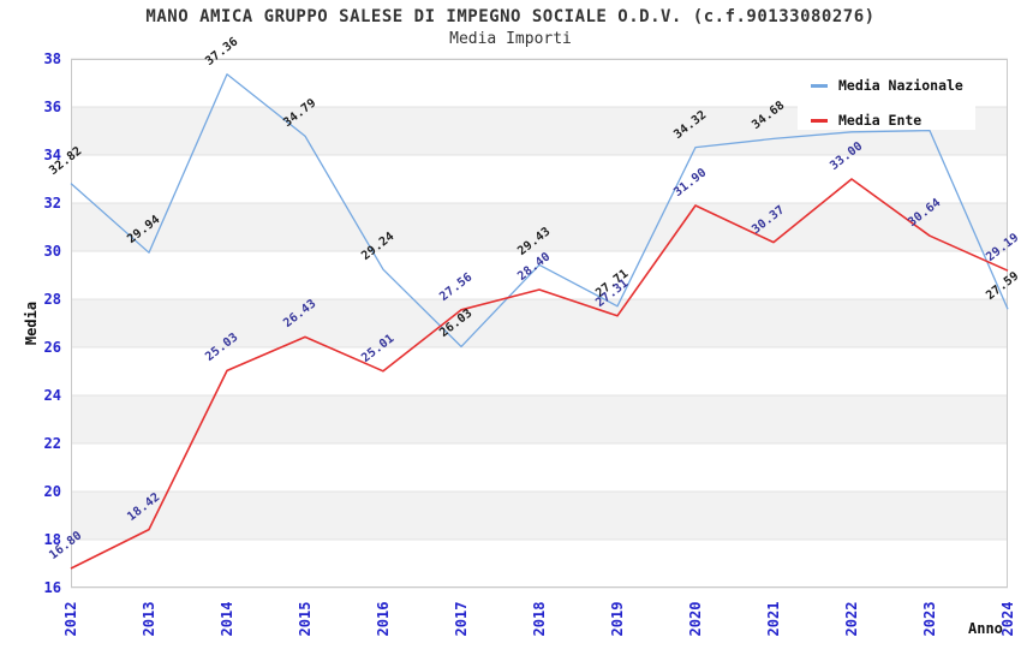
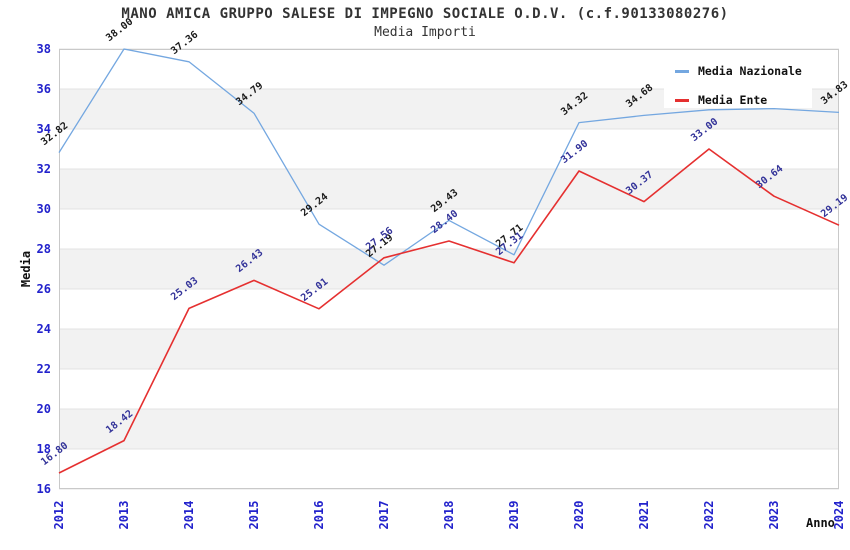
Media Nazionale/2013: 29.94 -> 38.00
Media Nazionale/2017: 26.03 -> 27.19
Media Nazionale/2024: 27.59 -> 34.83
